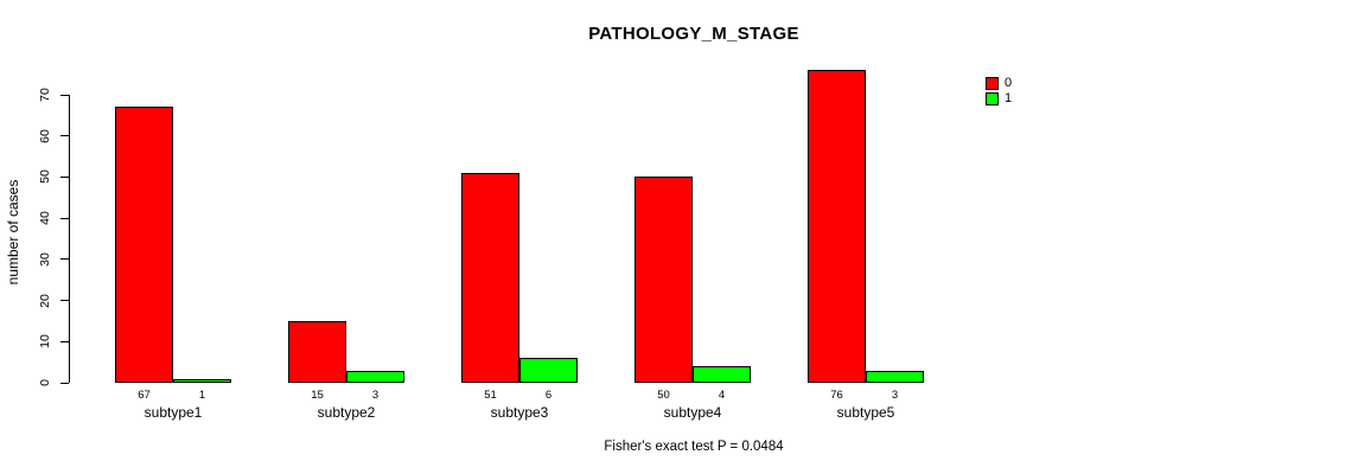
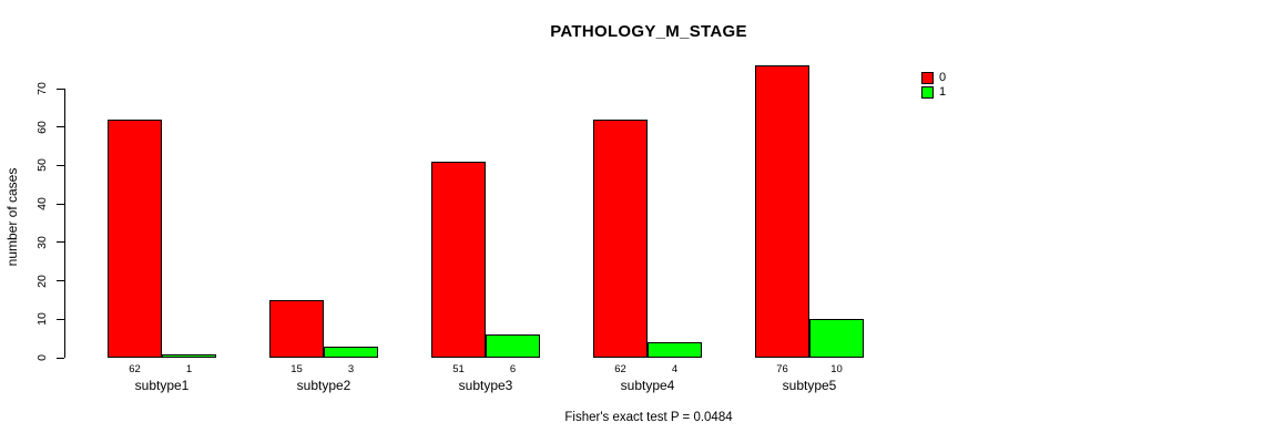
0/subtype1: 67 -> 62
0/subtype4: 50 -> 62
1/subtype5: 3 -> 10
